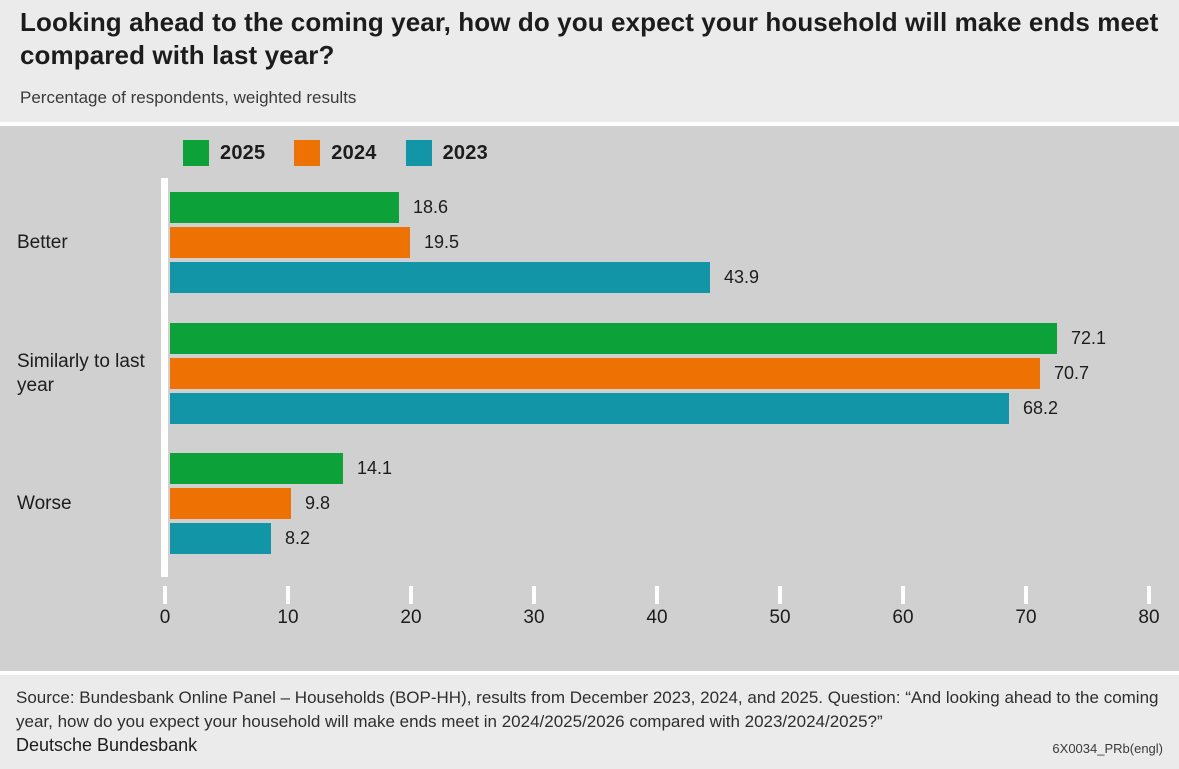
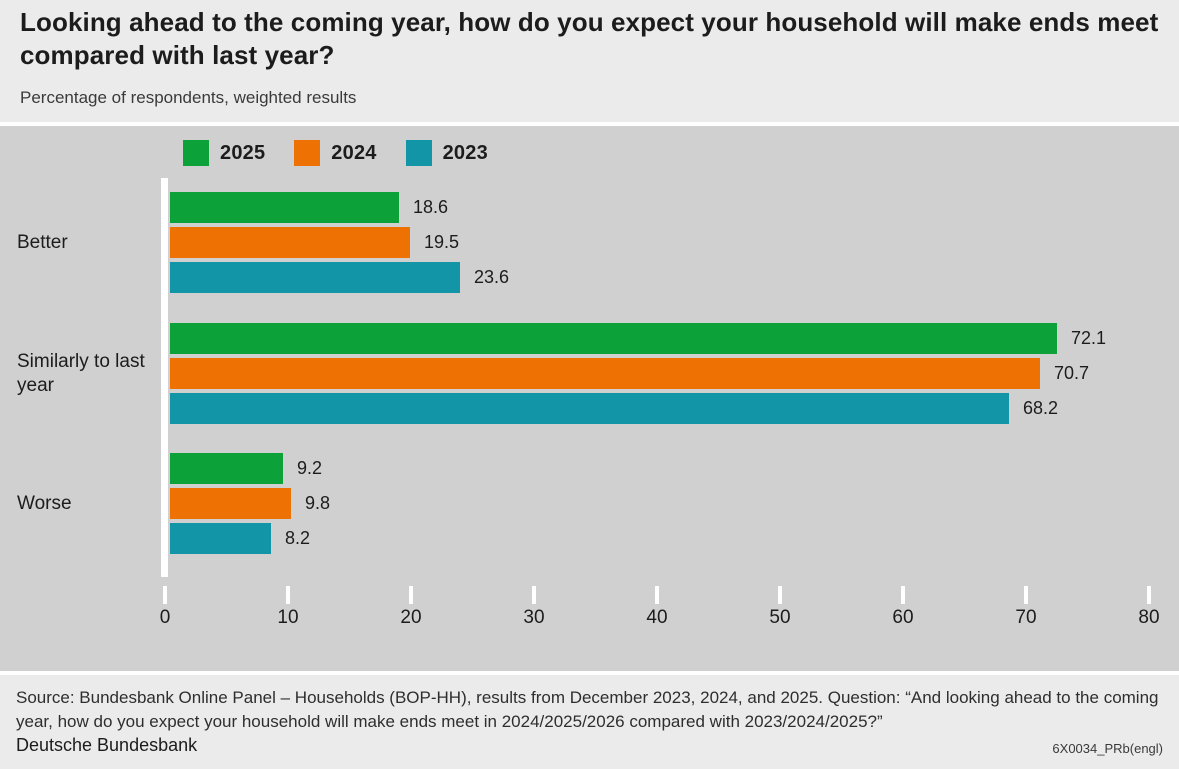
2023/Better: 43.9 -> 23.6
2025/Worse: 14.1 -> 9.2
